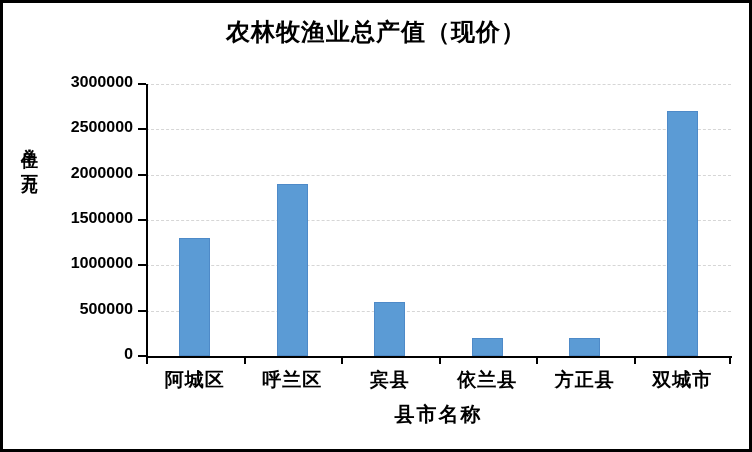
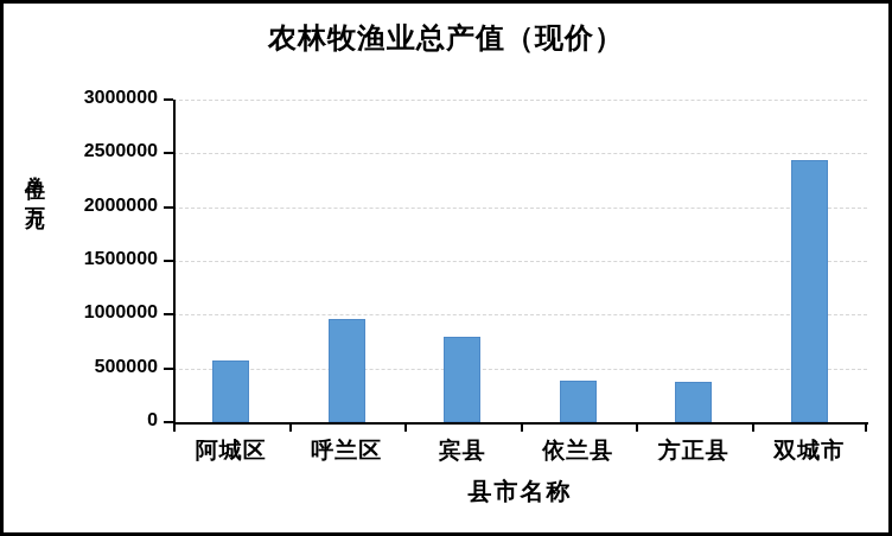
阿城区: 1300000 -> 600000
呼兰区: 1900000 -> 1000000
宾县: 600000 -> 800000
依兰县: 200000 -> 400000
方正县: 200000 -> 400000
双城市: 2700000 -> 2400000
